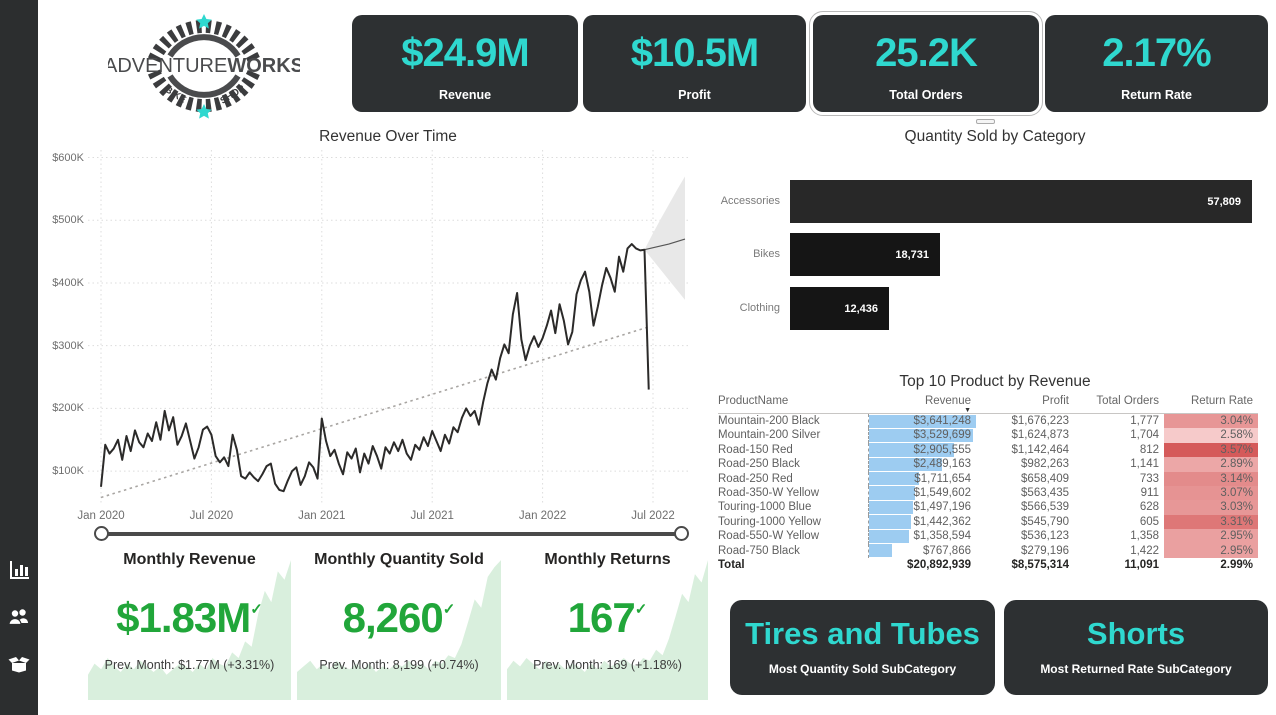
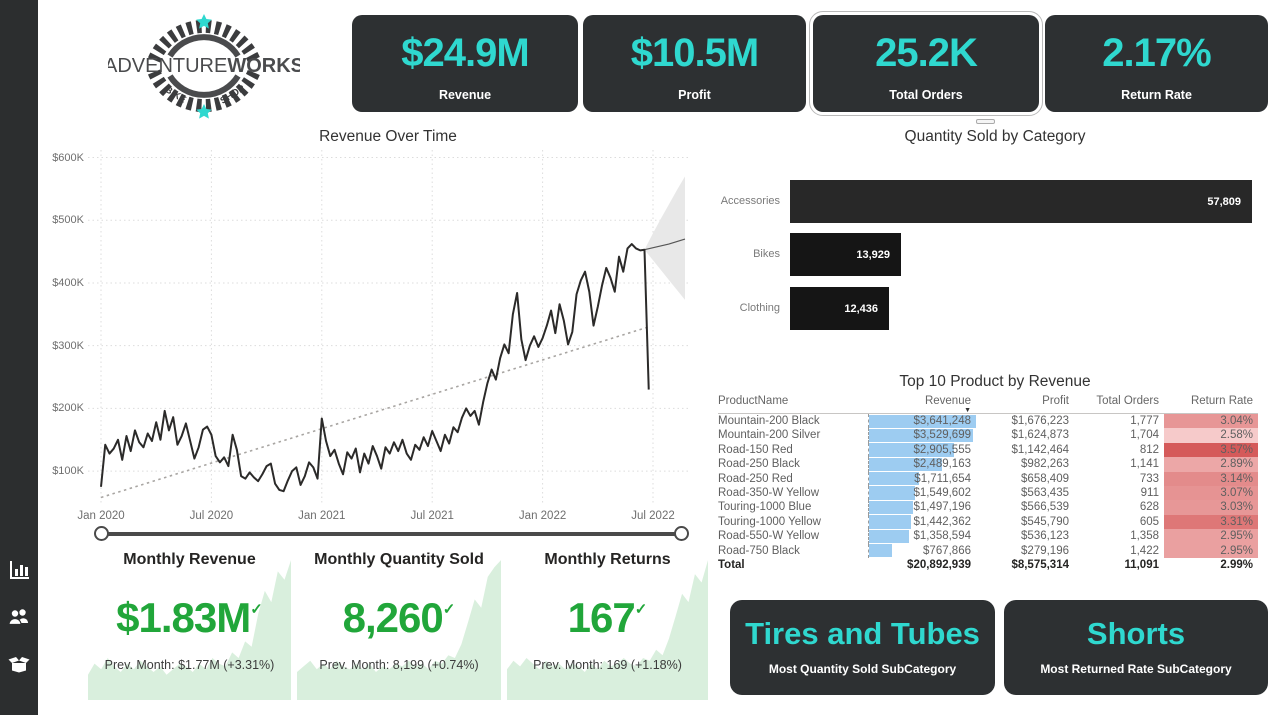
Quantity Sold by Category/Bikes: 18,731 -> 13,929
